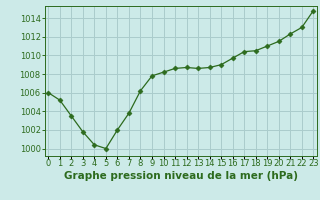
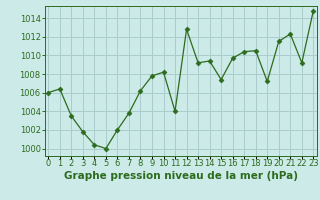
1: 1005.2 -> 1006.4
11: 1008.6 -> 1004.0
12: 1008.7 -> 1012.8
13: 1008.6 -> 1009.2
14: 1008.7 -> 1009.4
15: 1009.0 -> 1007.4
19: 1011.0 -> 1007.2
22: 1013.0 -> 1009.2
